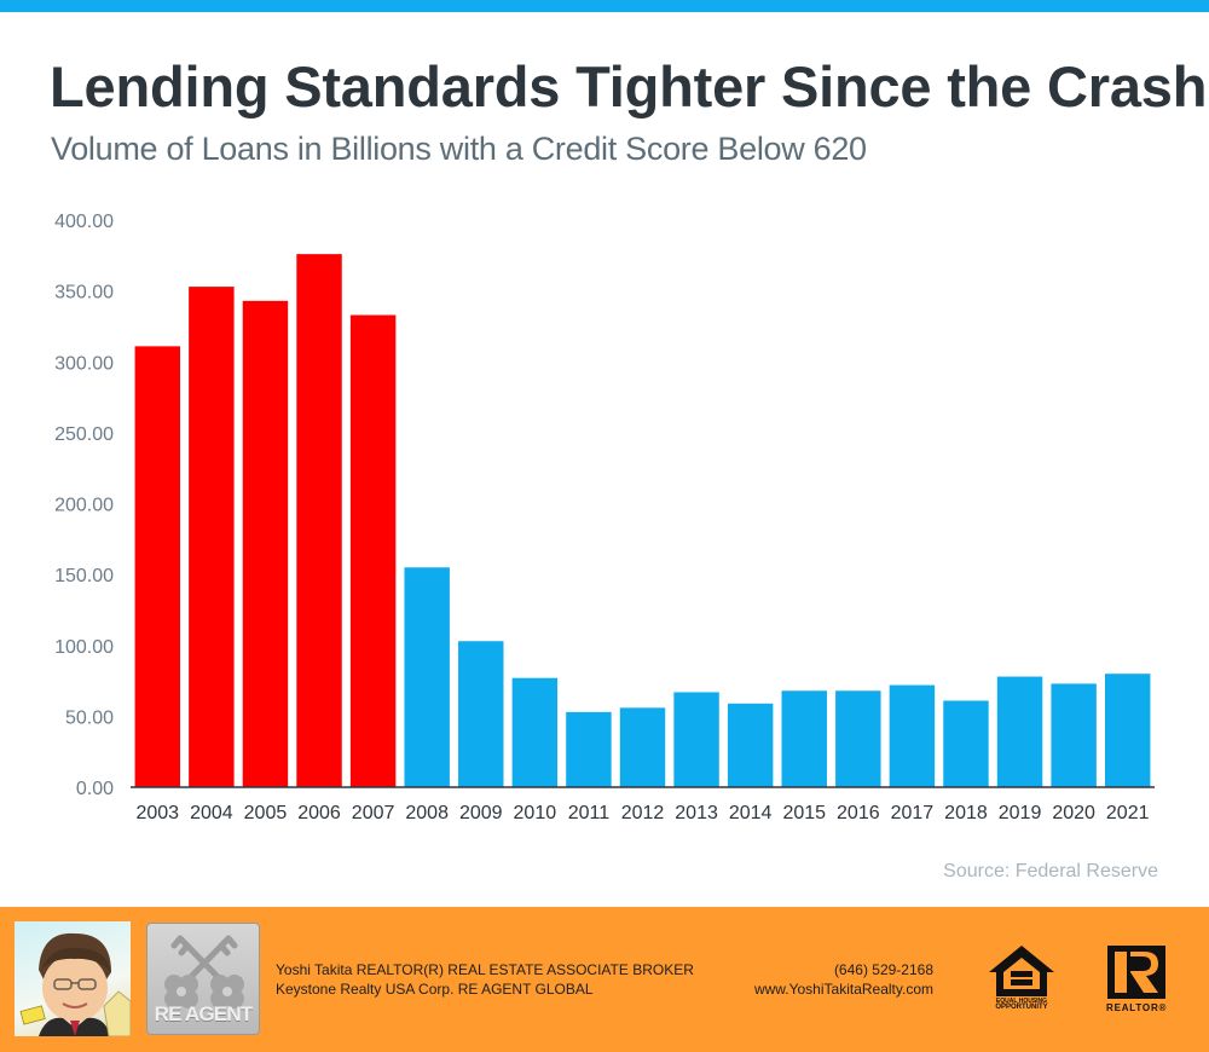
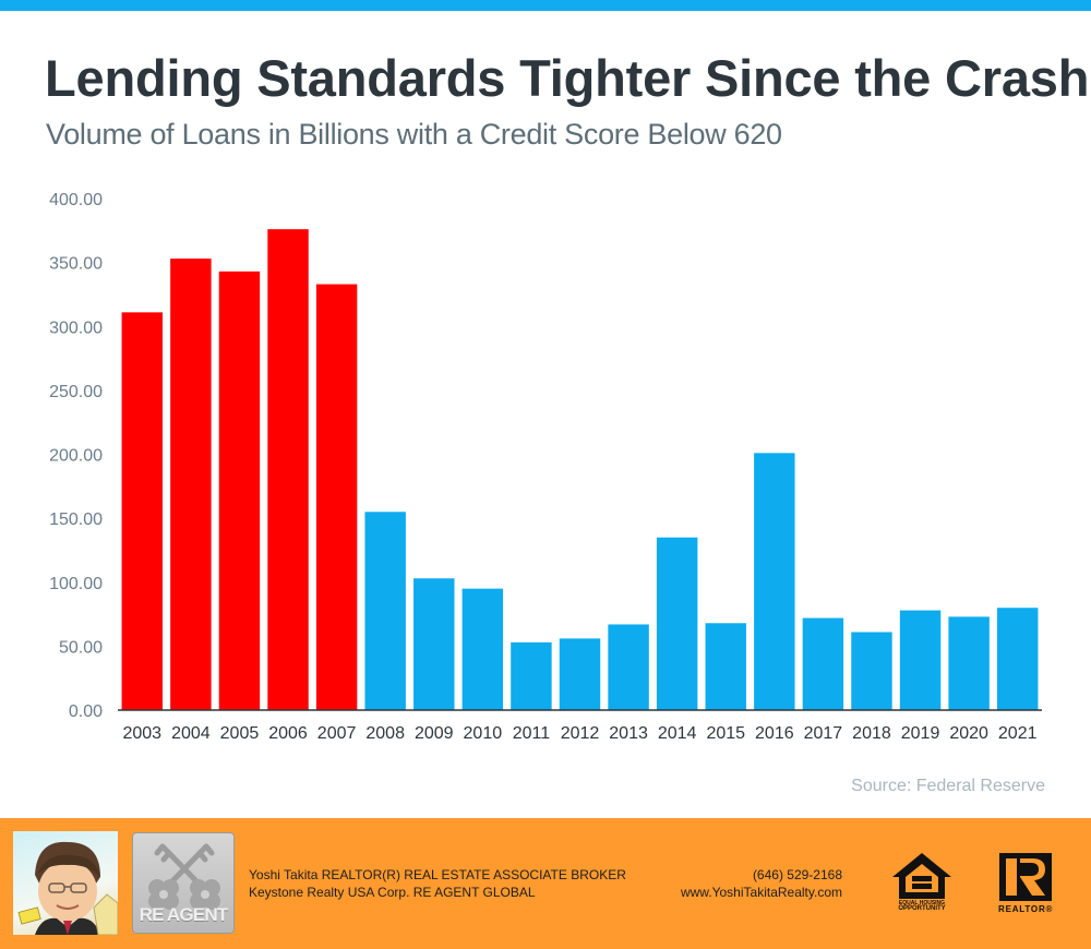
2010: 77 -> 95
2014: 59 -> 135
2016: 68 -> 201
